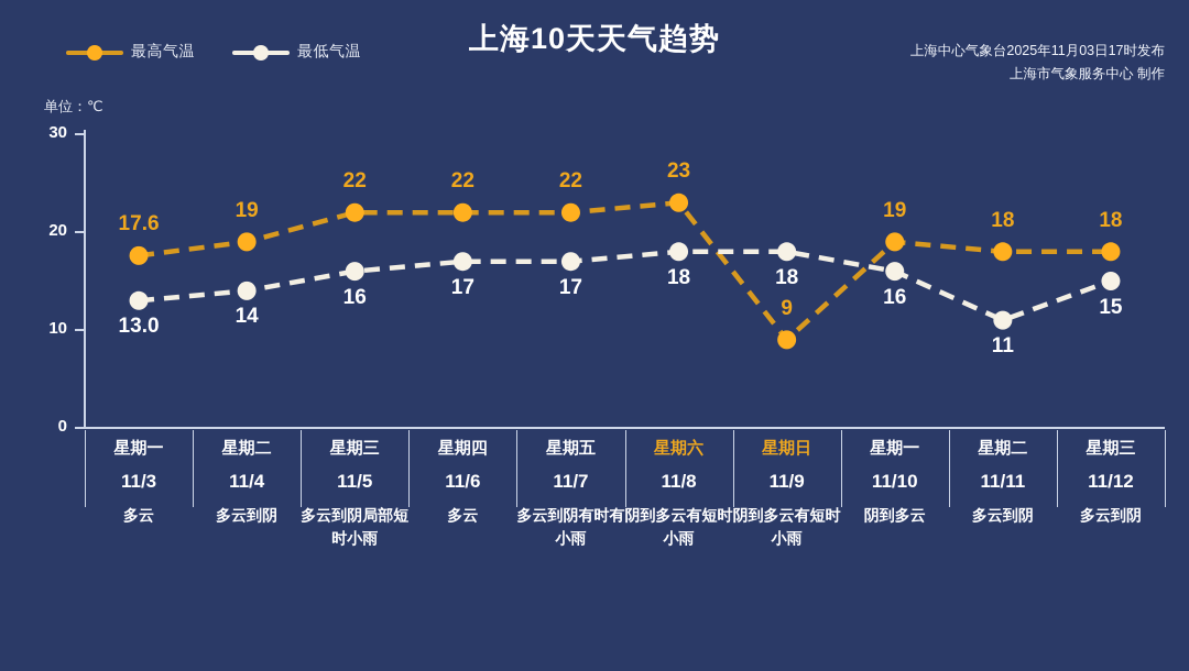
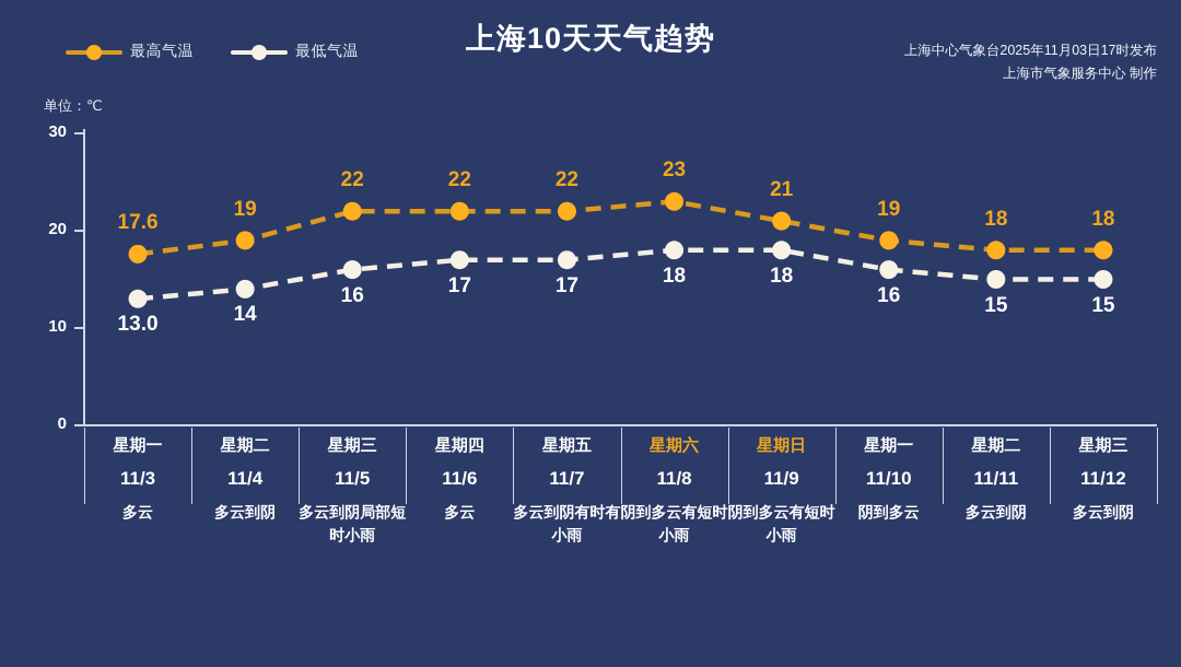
最高气温/11/9: 9 -> 21
最低气温/11/11: 11 -> 15
